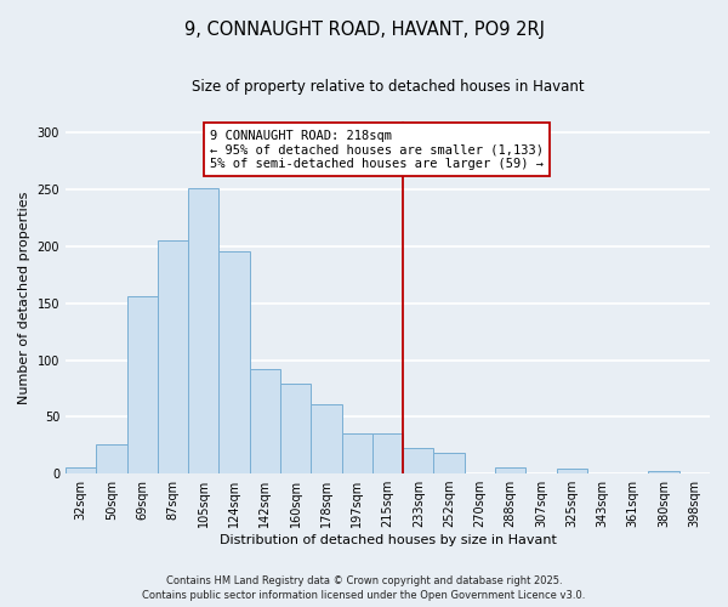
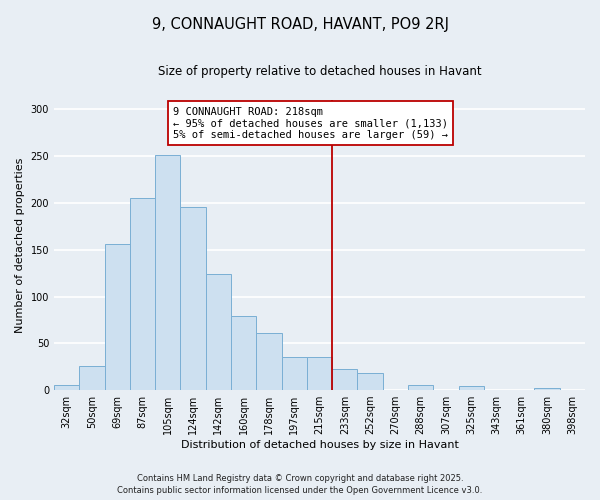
142sqm: 92 -> 124
